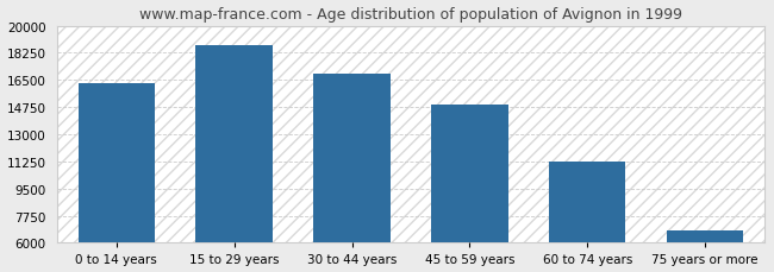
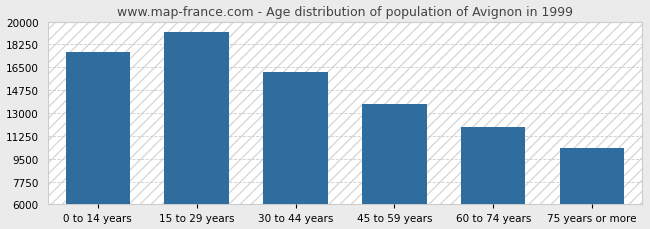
0 to 14 years: 16300 -> 17700
15 to 29 years: 18800 -> 19200
30 to 44 years: 16900 -> 16100
45 to 59 years: 14900 -> 13700
60 to 74 years: 11200 -> 11900
75 years or more: 6800 -> 10300
